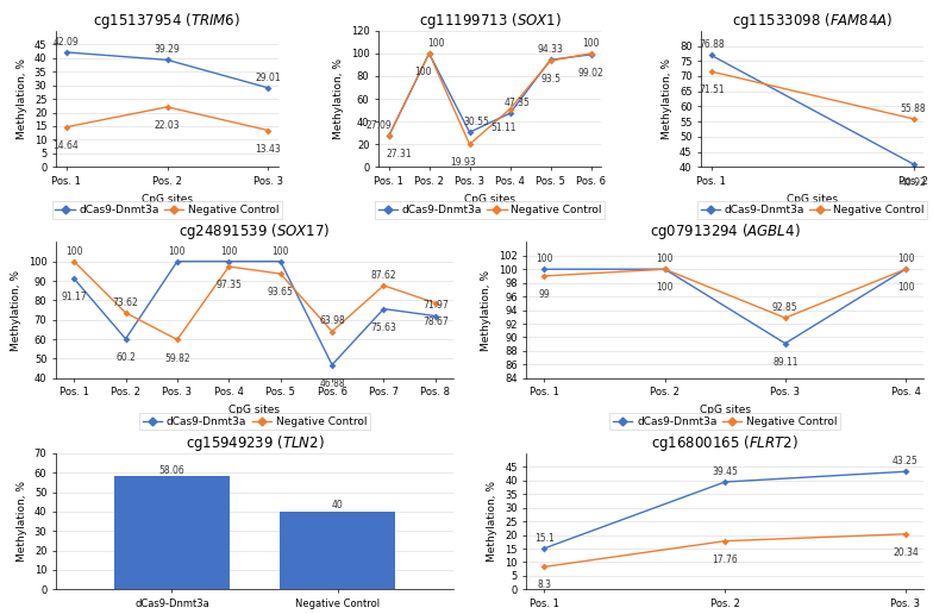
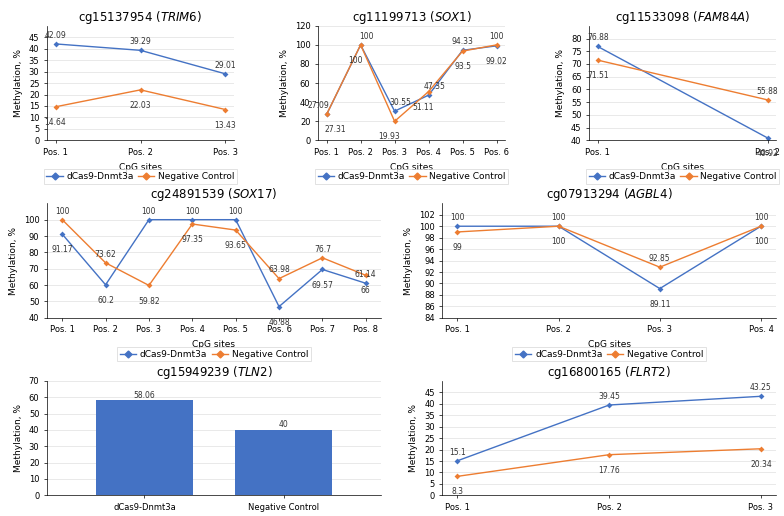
dCas9-Dnmt3a/Pos. 7: 75.63 -> 69.57
Negative Control/Pos. 7: 87.62 -> 76.7
dCas9-Dnmt3a/Pos. 8: 71.97 -> 61.14
Negative Control/Pos. 8: 78.67 -> 66
